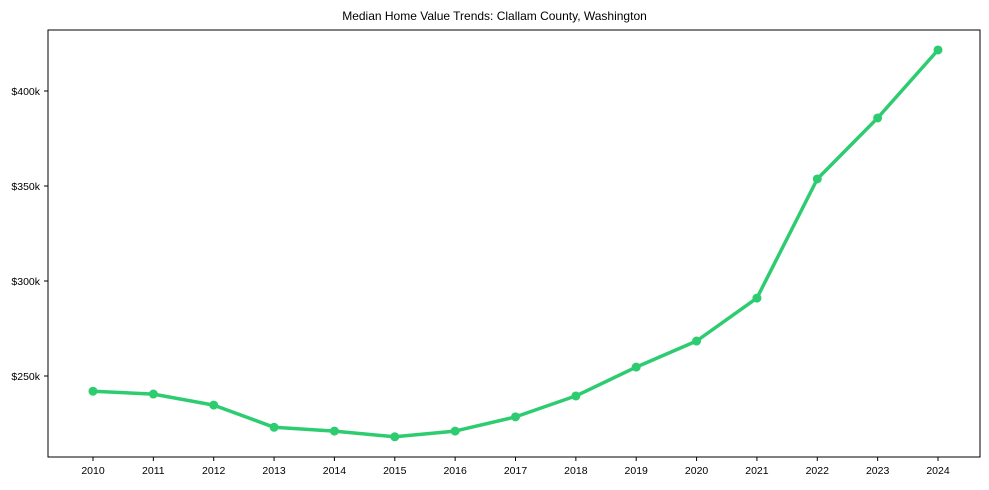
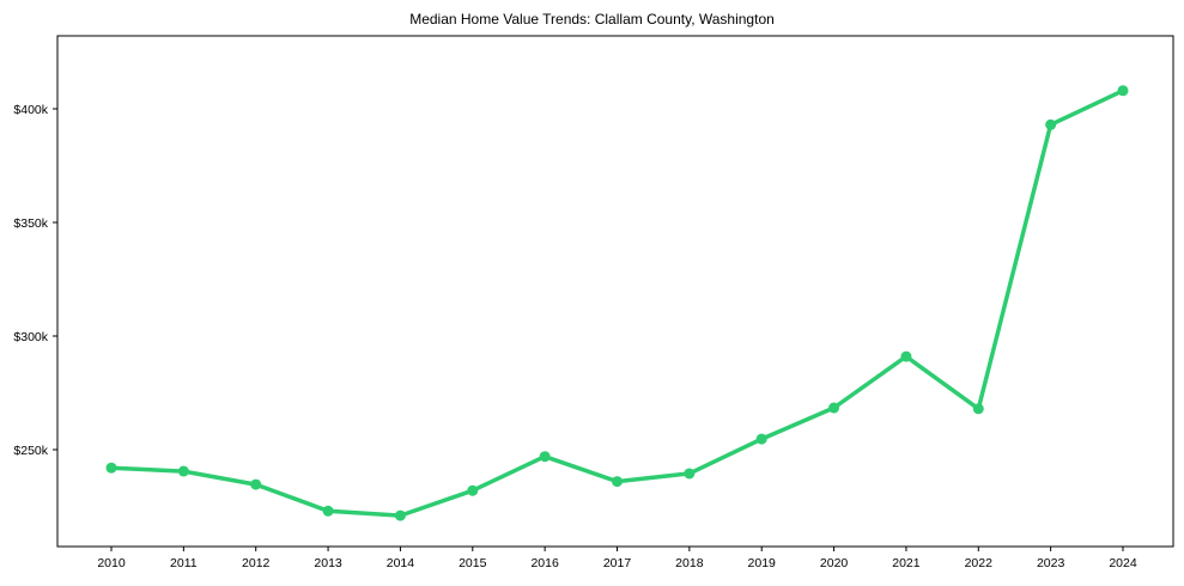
2015: $218k -> $232k
2016: $221k -> $247k
2017: $228k -> $236k
2022: $354k -> $268k
2023: $386k -> $393k
2024: $422k -> $408k
